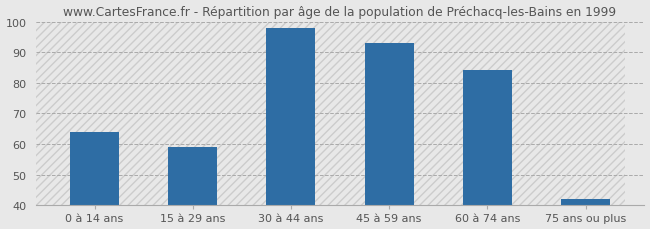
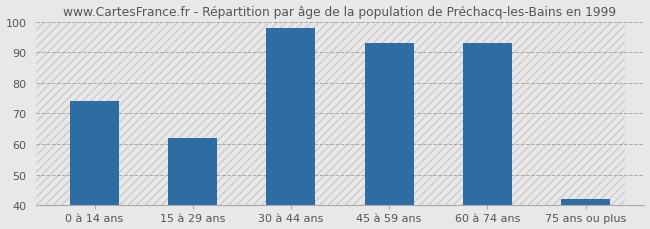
0 à 14 ans: 64 -> 74
15 à 29 ans: 59 -> 62
60 à 74 ans: 84 -> 93
